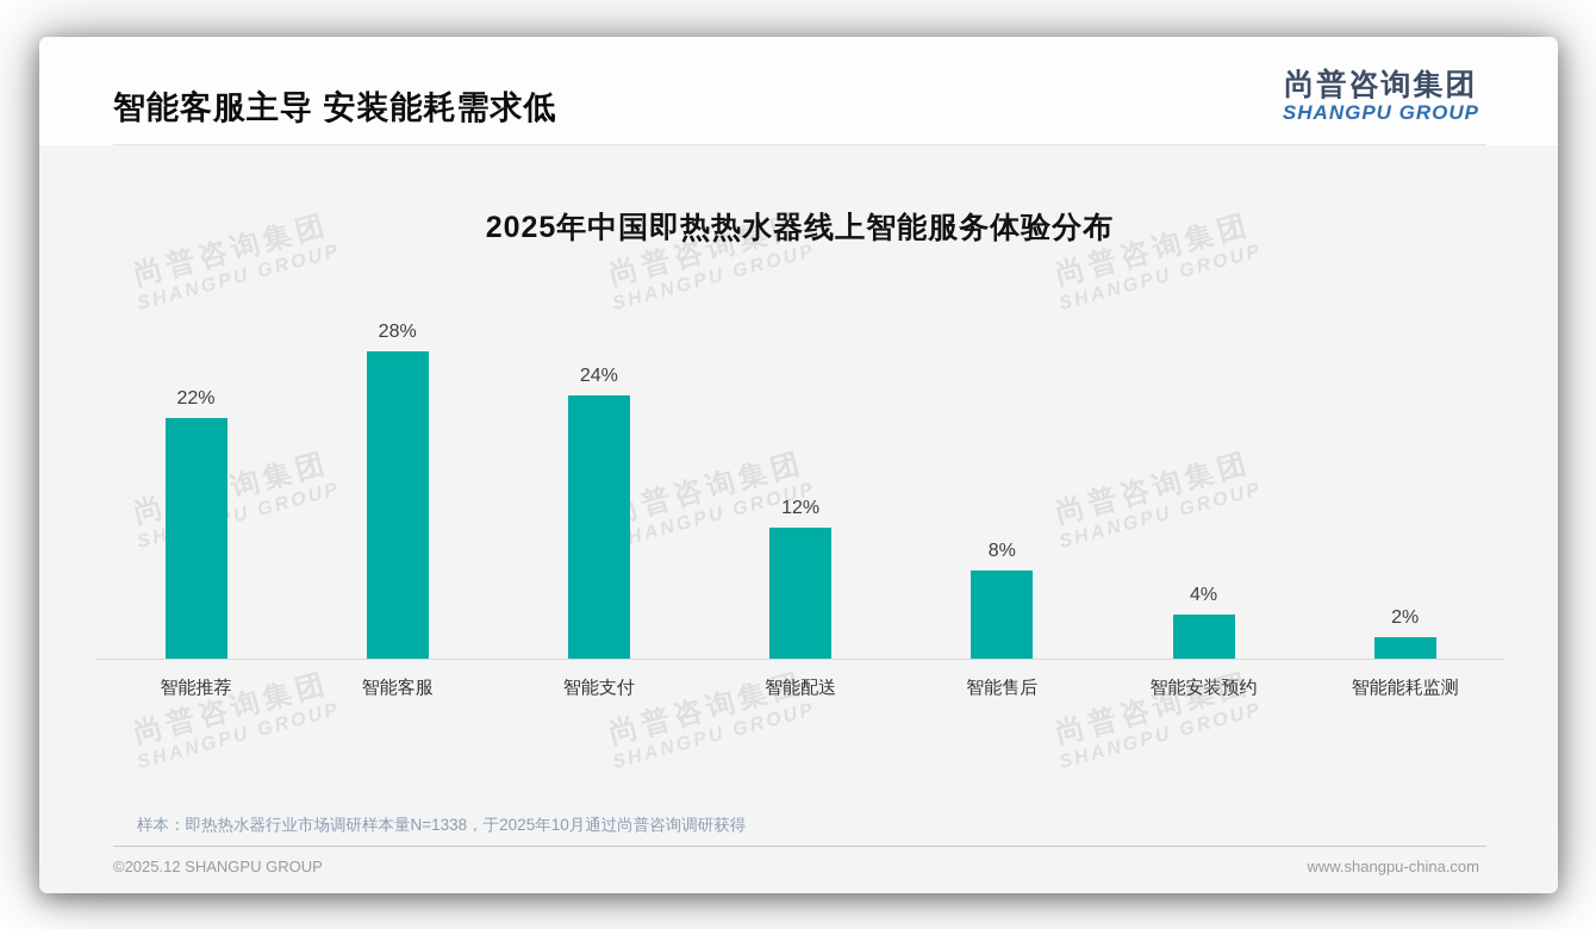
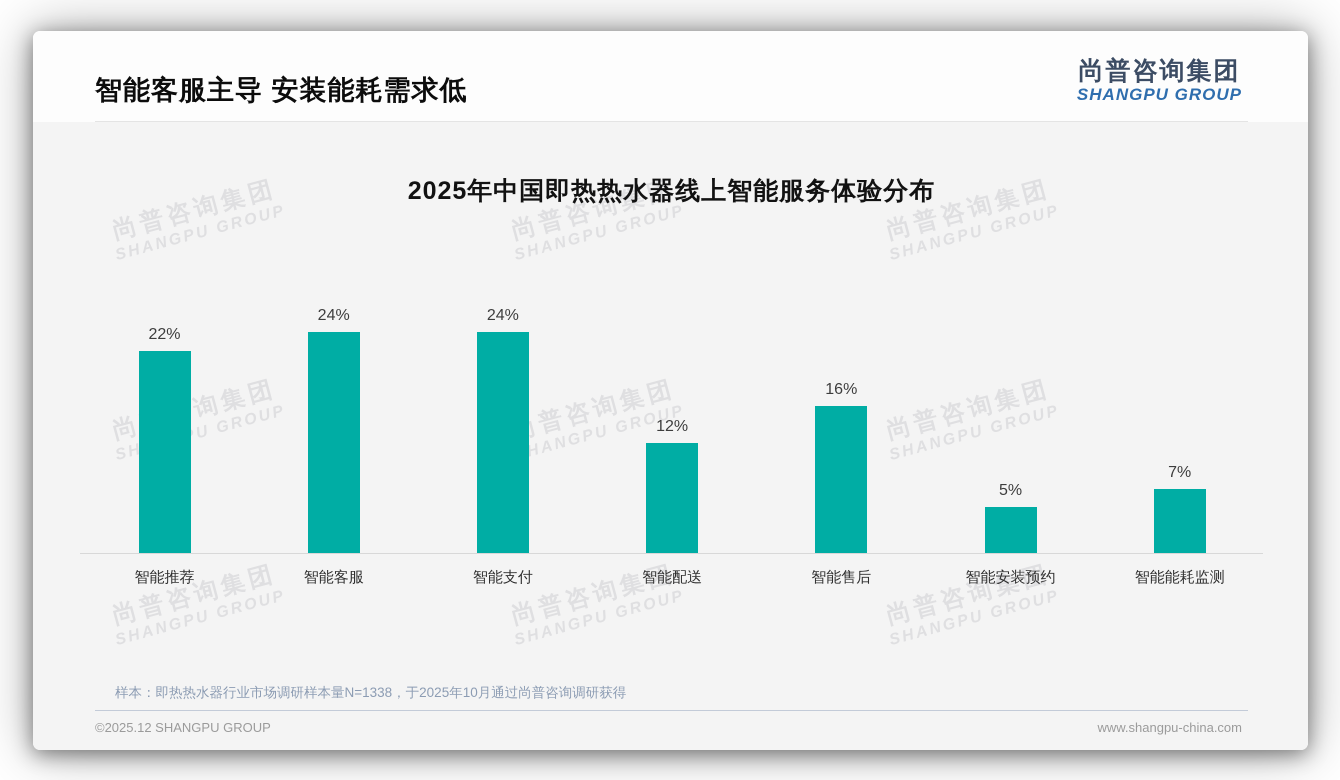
智能客服: 28% -> 24%
智能售后: 8% -> 16%
智能安装预约: 4% -> 5%
智能能耗监测: 2% -> 7%
